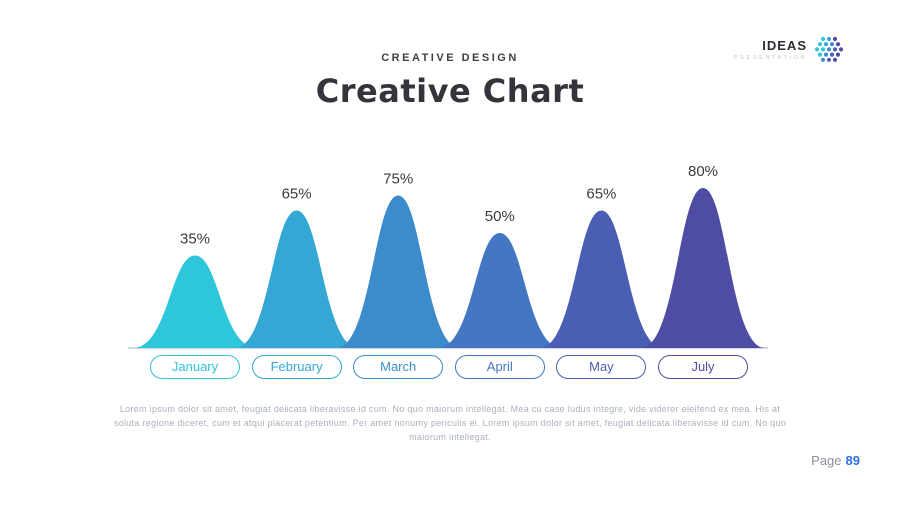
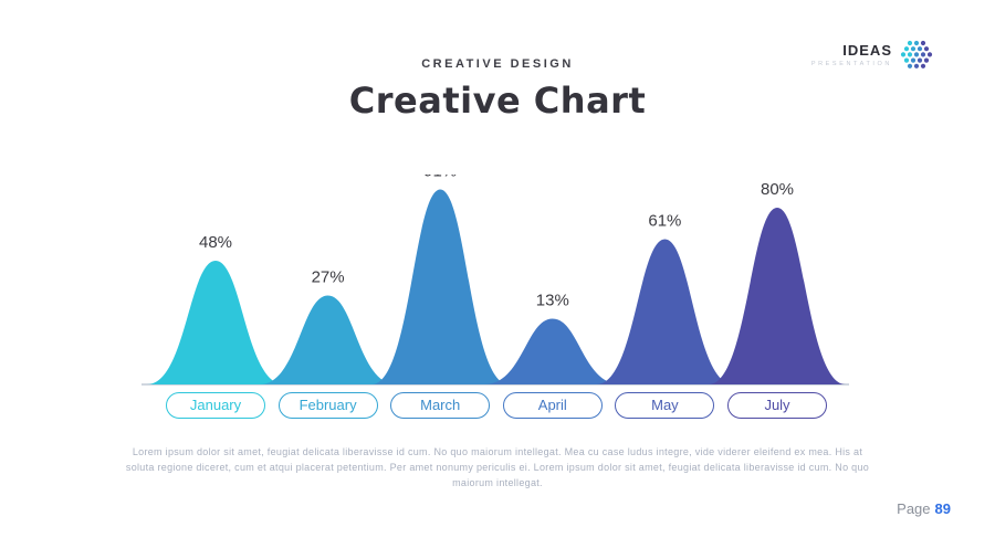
January: 35% -> 48%
February: 65% -> 27%
March: 75% -> 91%
April: 50% -> 13%
May: 65% -> 61%
